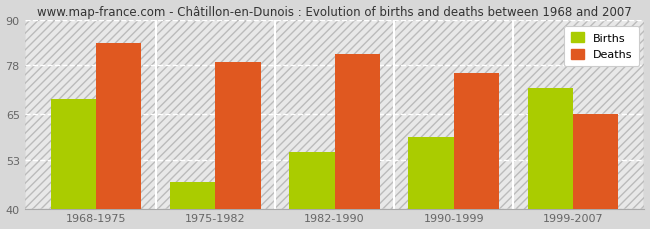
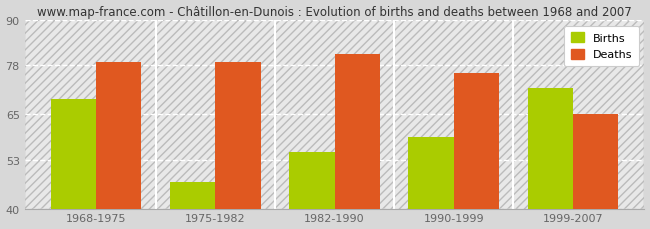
Deaths/1968-1975: 84 -> 79
